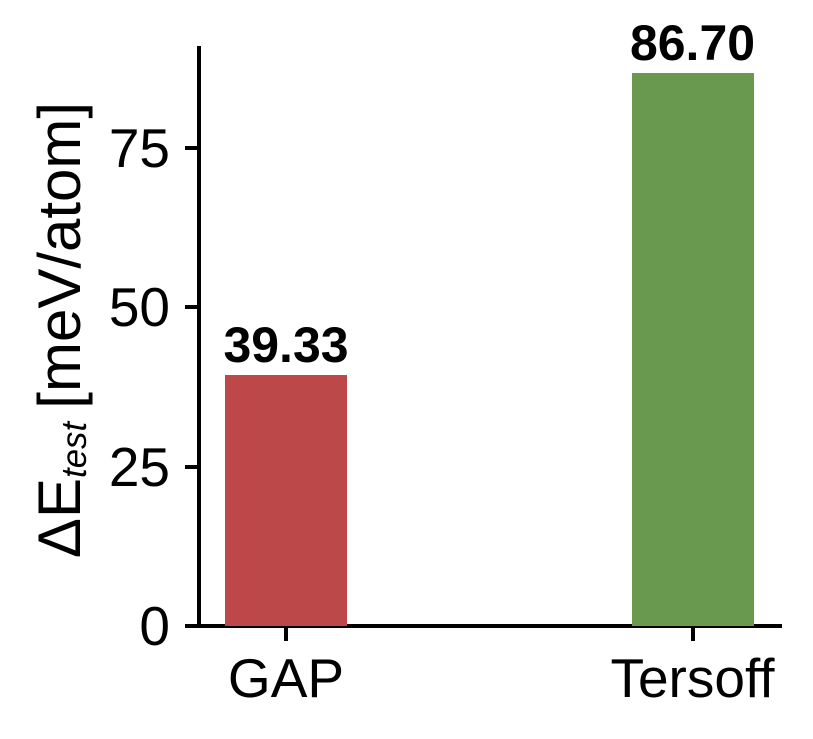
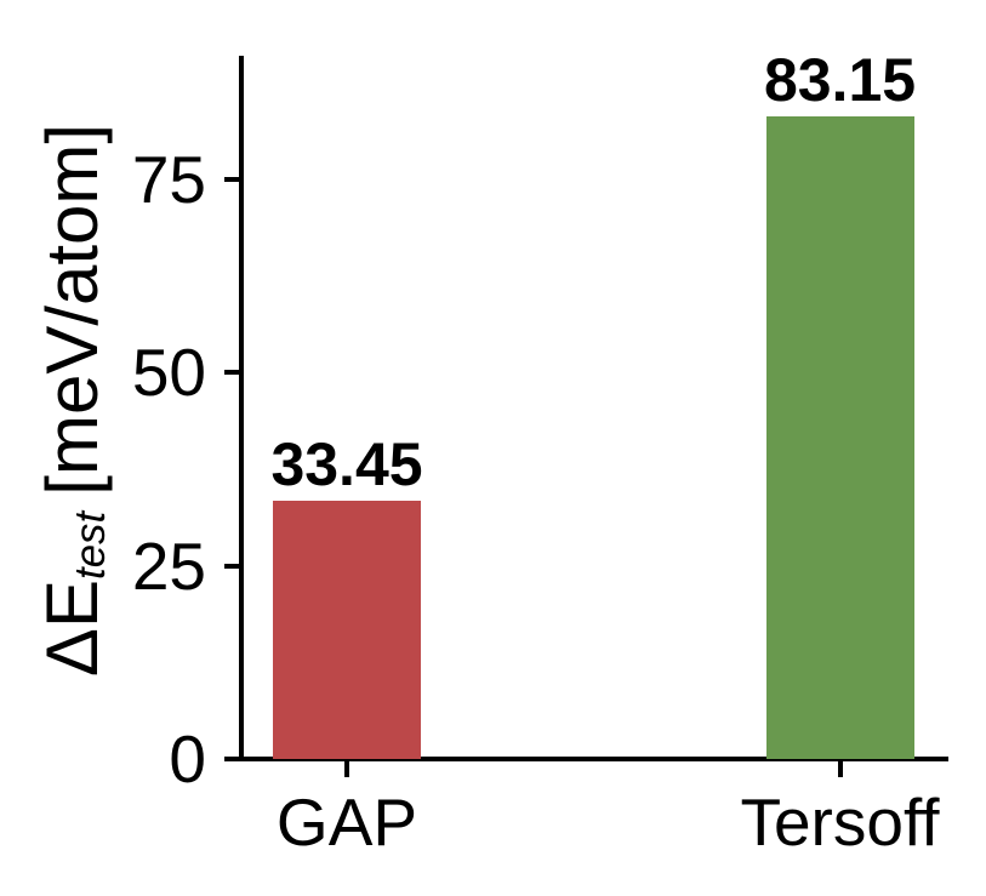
GAP: 39.33 -> 33.45
Tersoff: 86.70 -> 83.15
